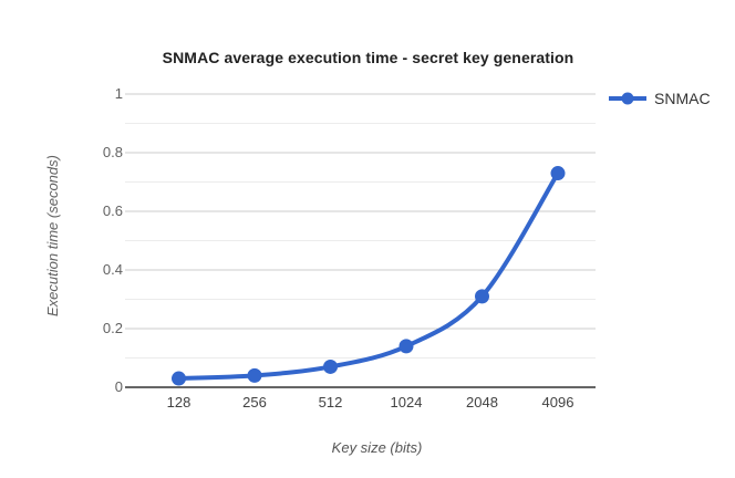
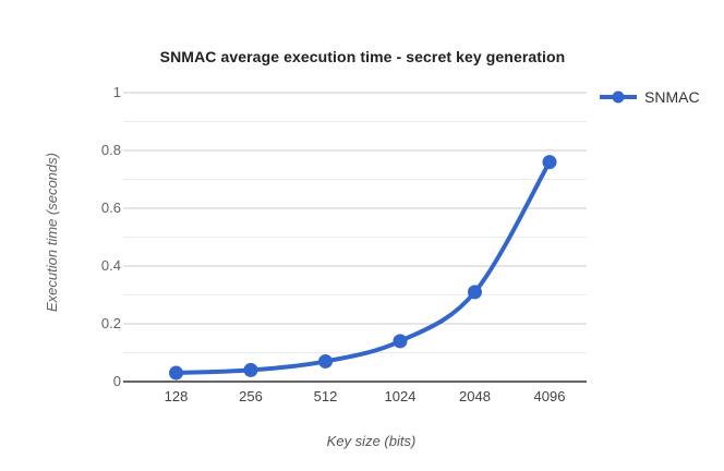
4096: 0.73 -> 0.76
